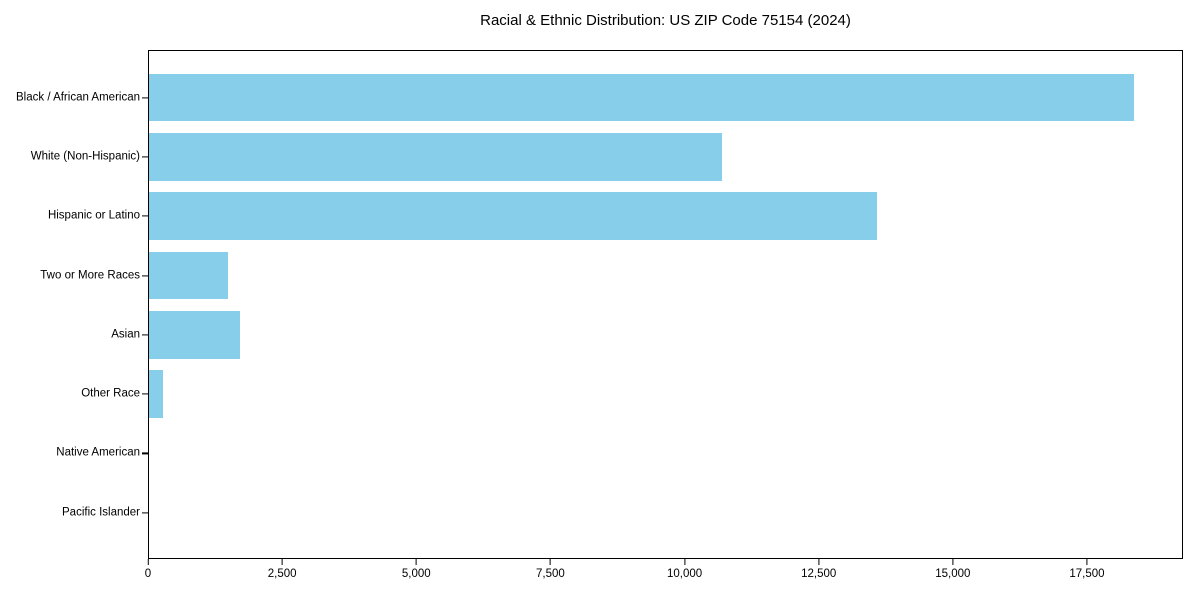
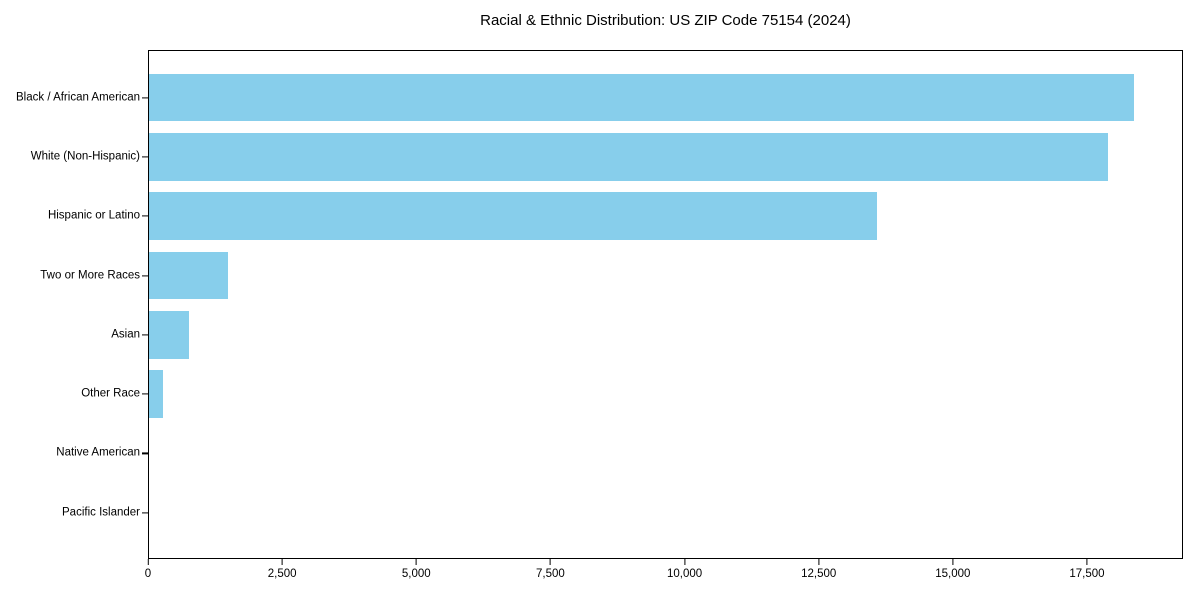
White (Non-Hispanic): 10700 -> 17900
Asian: 1700 -> 700
